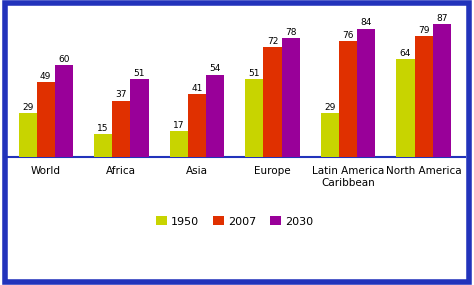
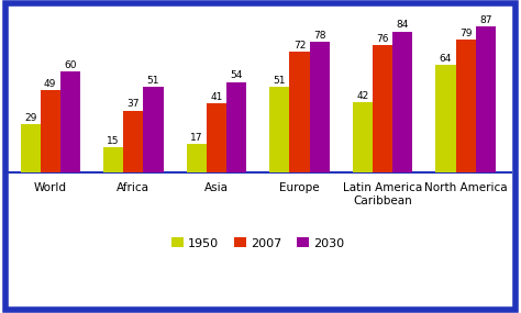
1950/Latin America Caribbean: 29 -> 42
